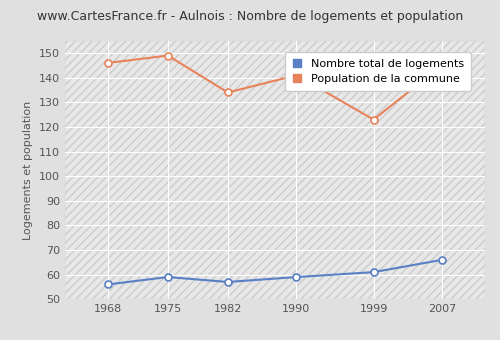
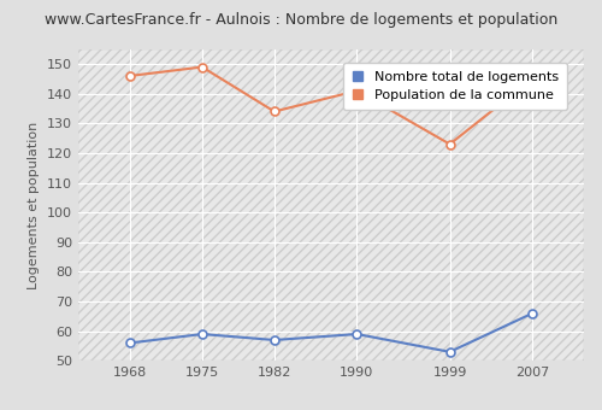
Nombre total de logements/1999: 61 -> 53
